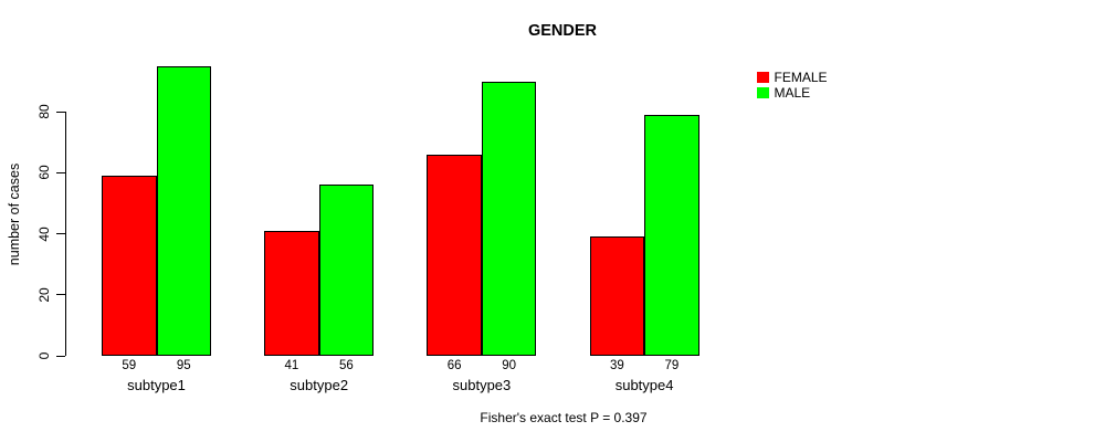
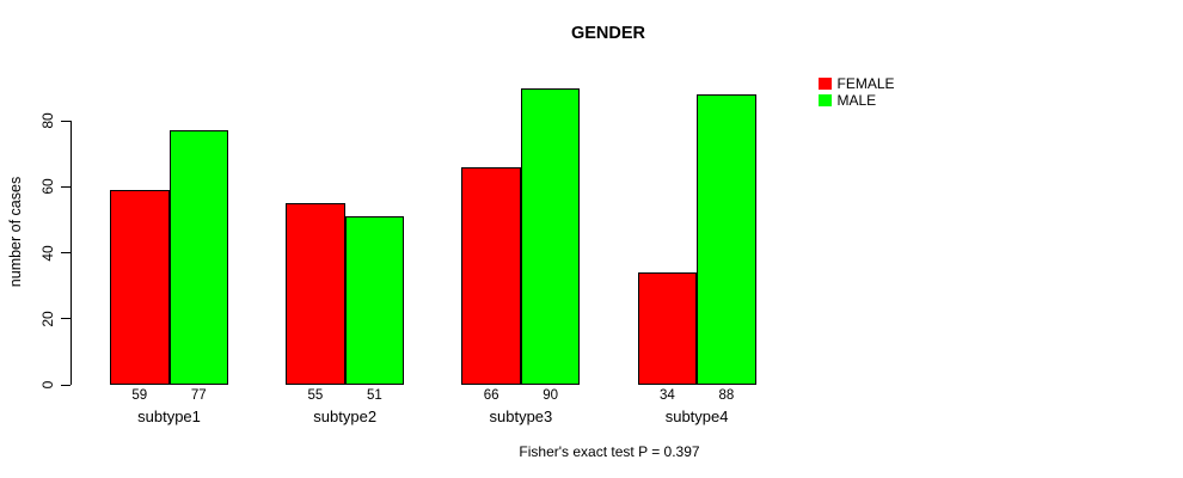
MALE/subtype1: 95 -> 77
FEMALE/subtype2: 41 -> 55
MALE/subtype2: 56 -> 51
FEMALE/subtype4: 39 -> 34
MALE/subtype4: 79 -> 88
